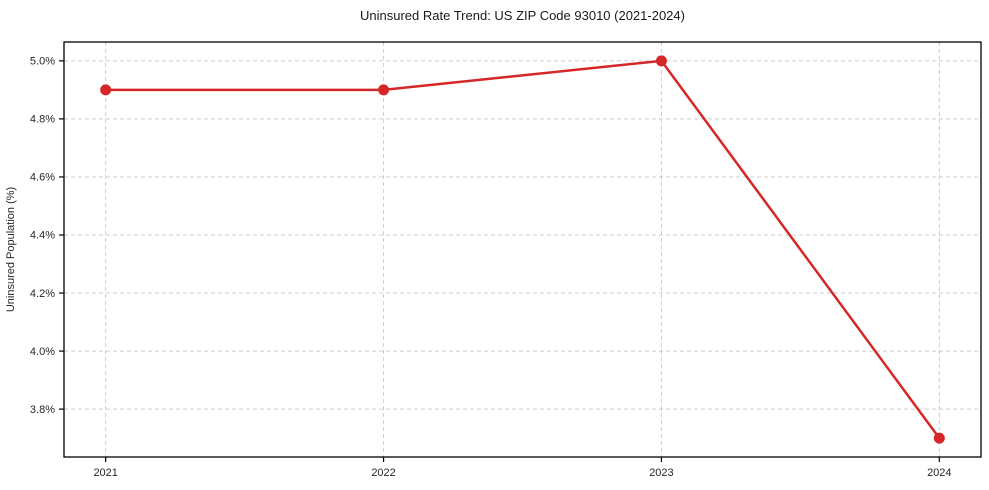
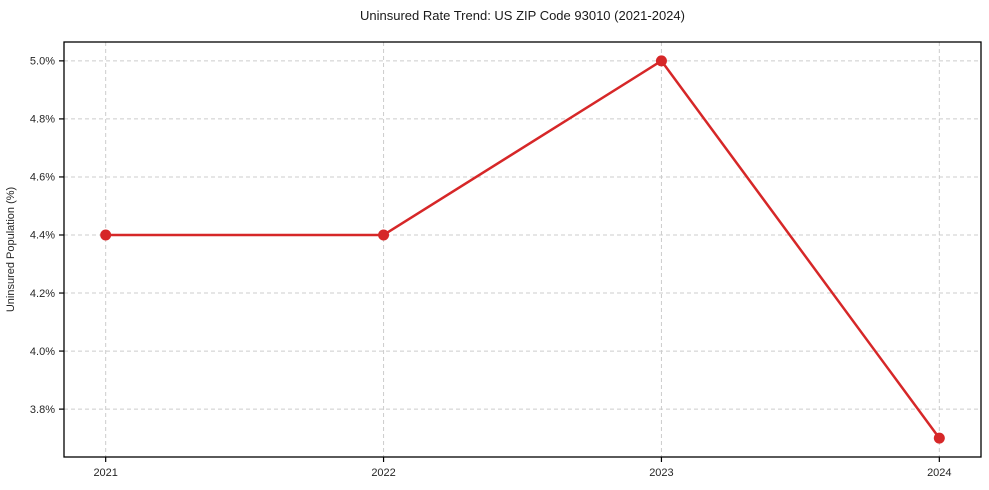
2021: 4.9% -> 4.4%
2022: 4.9% -> 4.4%
